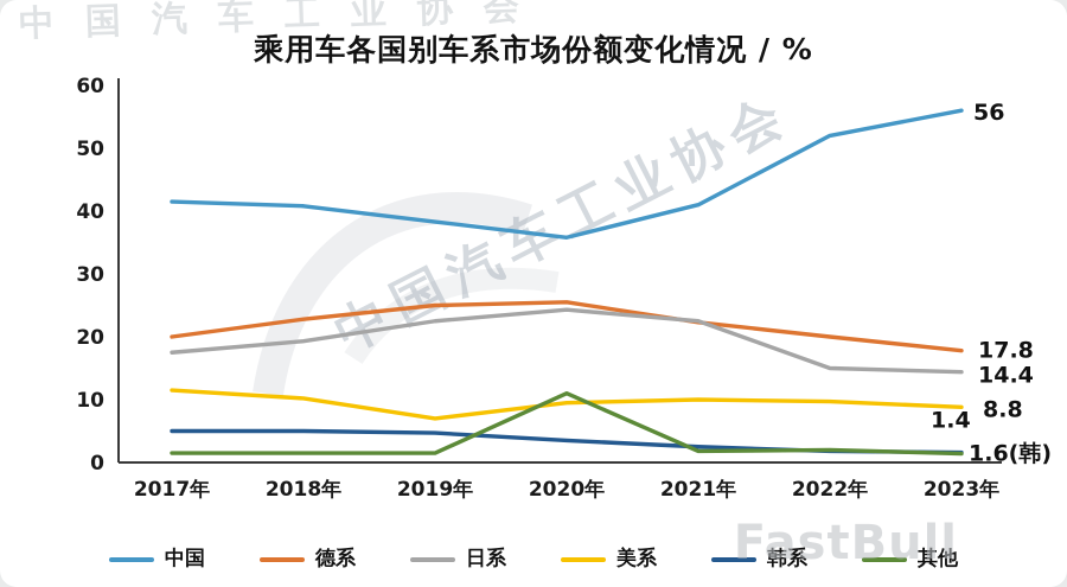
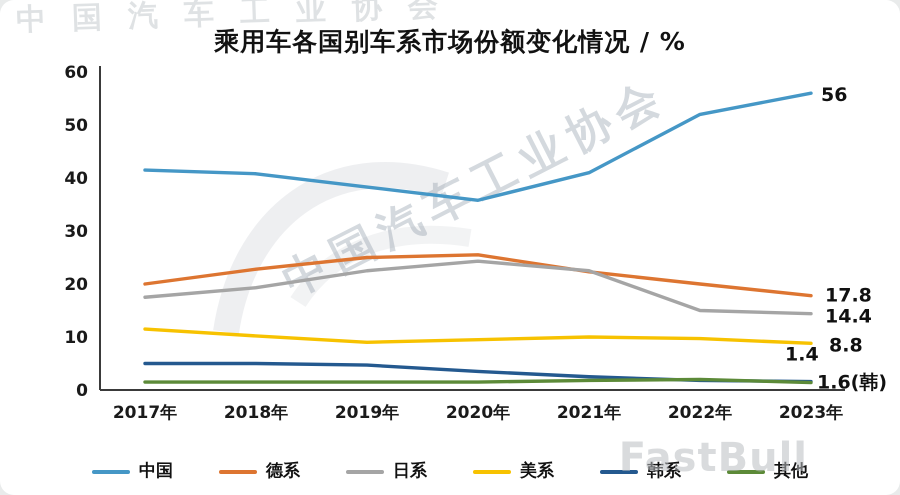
美系/2019年: 7 -> 9
其他/2020年: 11 -> 2
